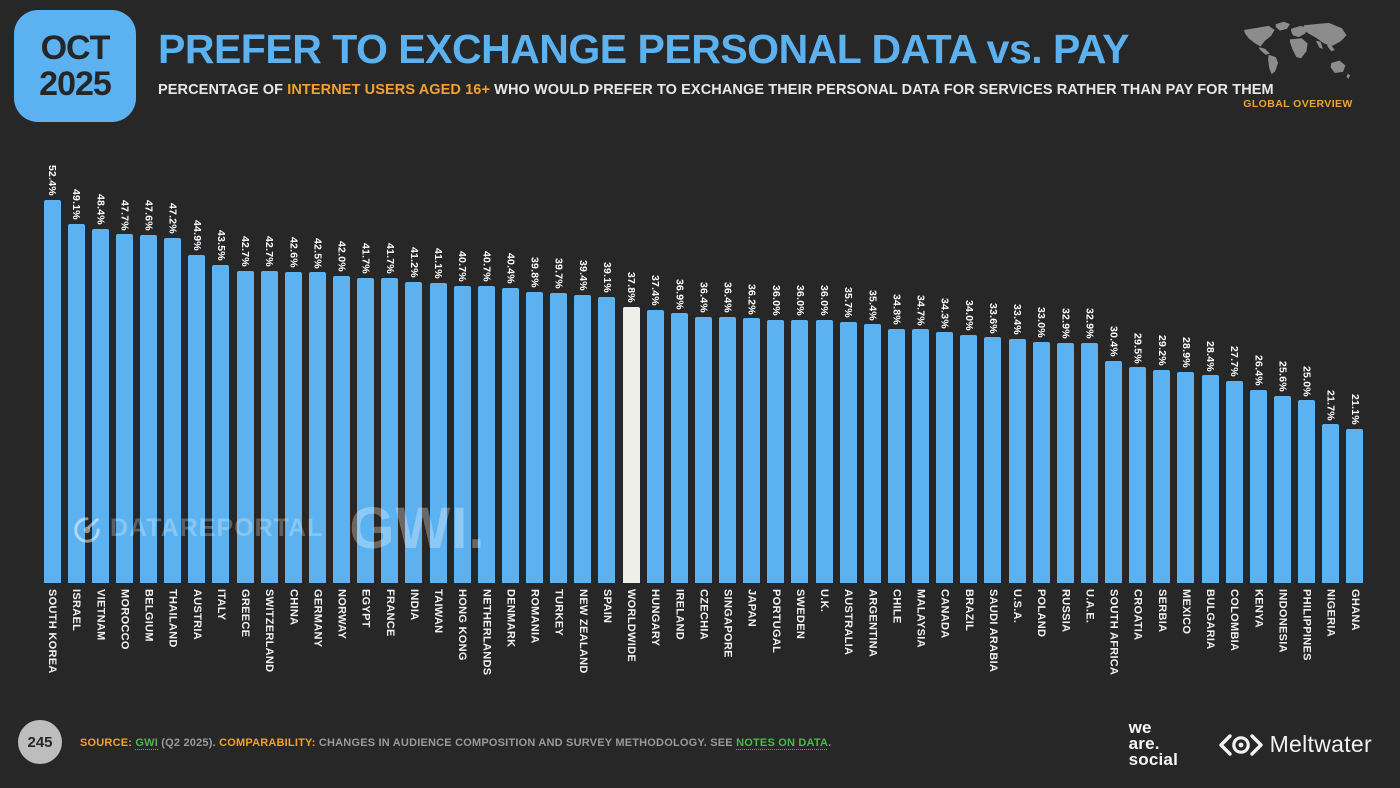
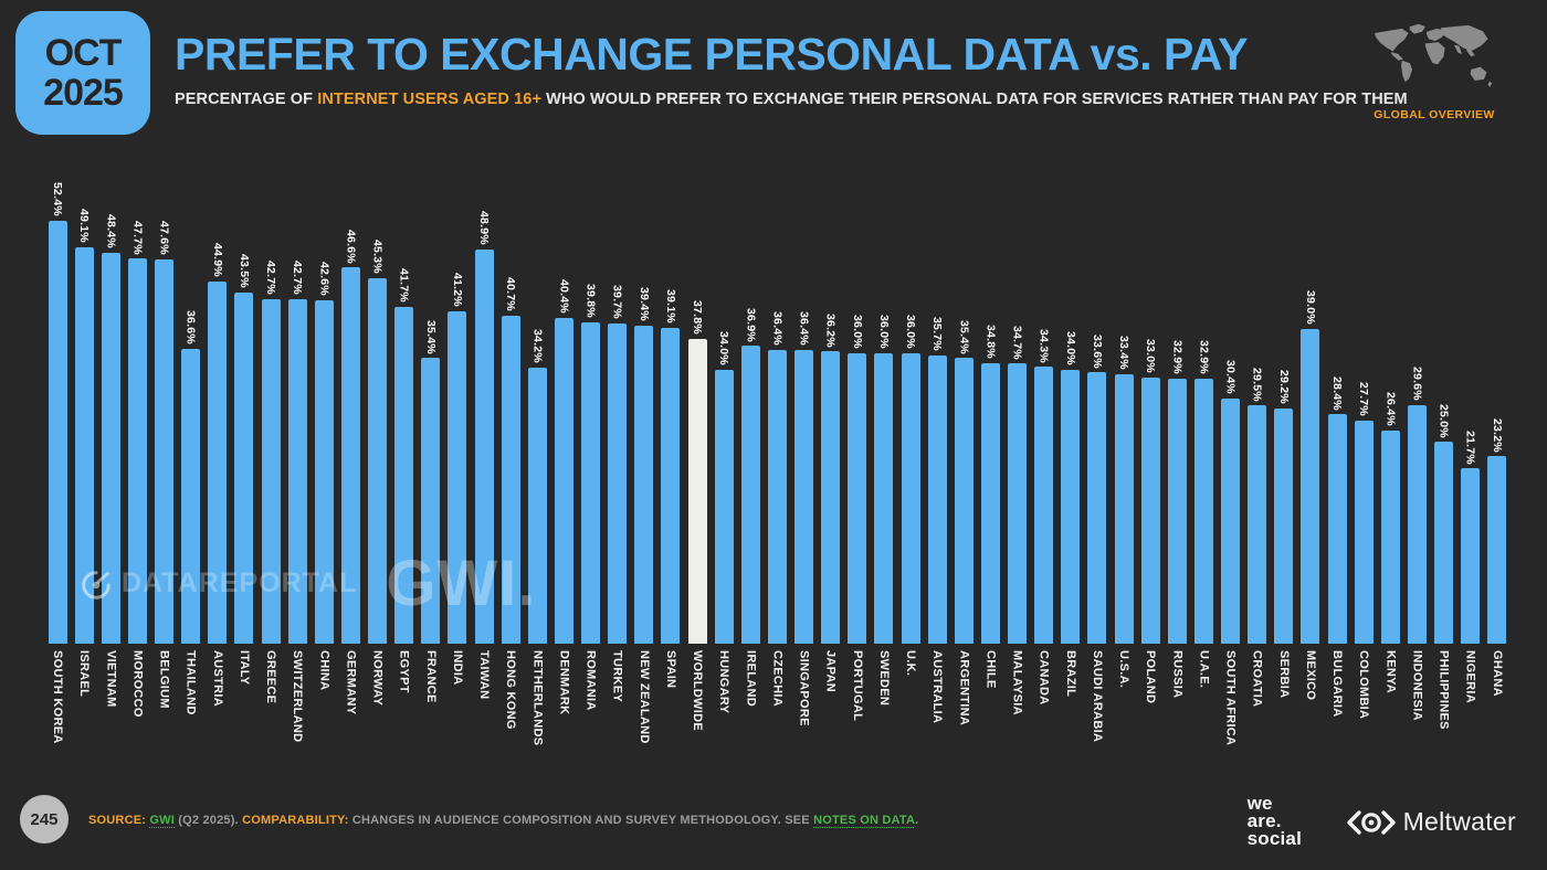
THAILAND: 47.2% -> 36.6%
GERMANY: 42.5% -> 46.6%
NORWAY: 42.0% -> 45.3%
FRANCE: 41.7% -> 35.4%
TAIWAN: 41.1% -> 48.9%
NETHERLANDS: 40.7% -> 34.2%
HUNGARY: 37.4% -> 34.0%
MEXICO: 28.9% -> 39.0%
INDONESIA: 25.6% -> 29.6%
GHANA: 21.1% -> 23.2%
